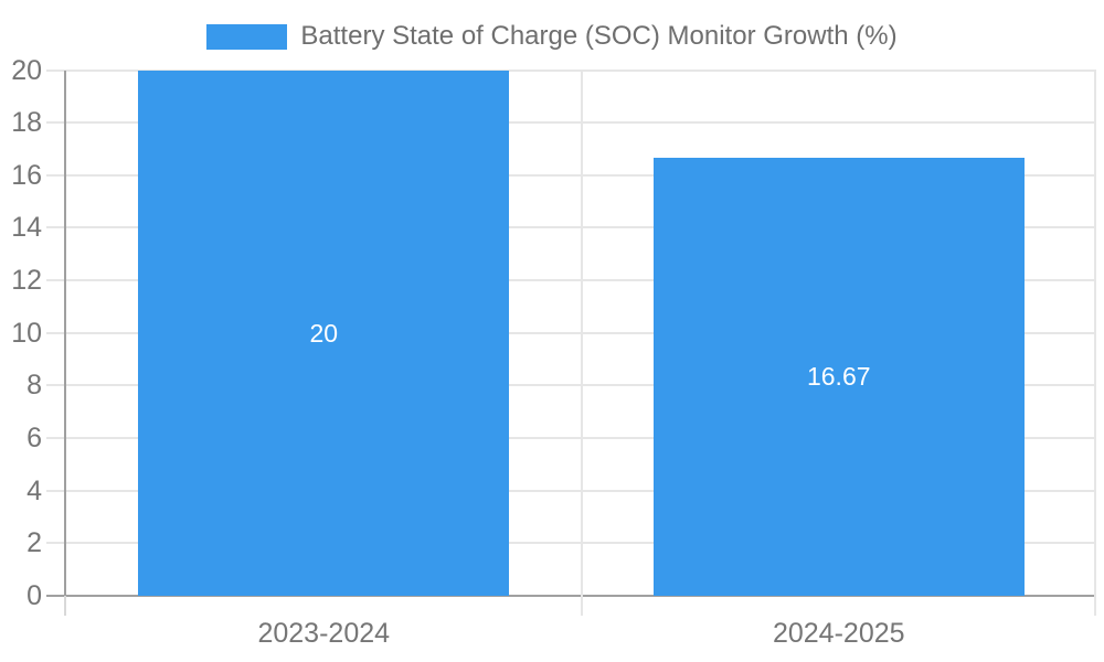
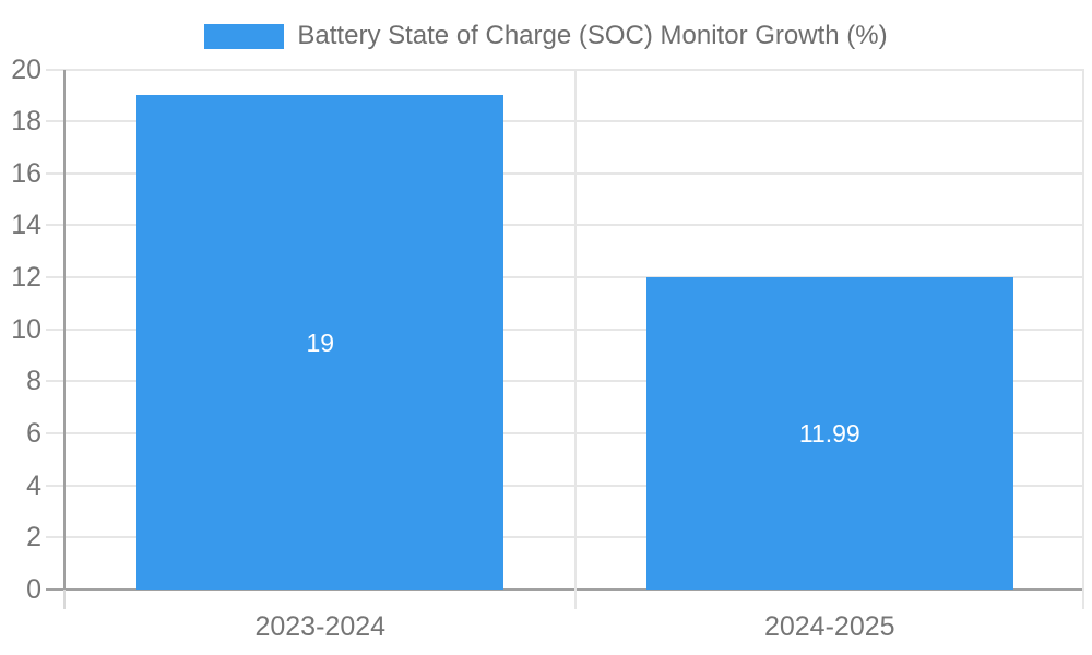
2023-2024: 20 -> 19
2024-2025: 16.67 -> 11.99
